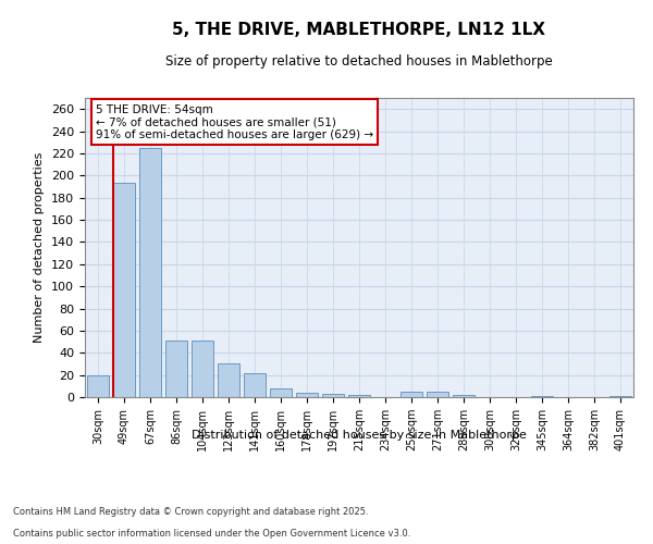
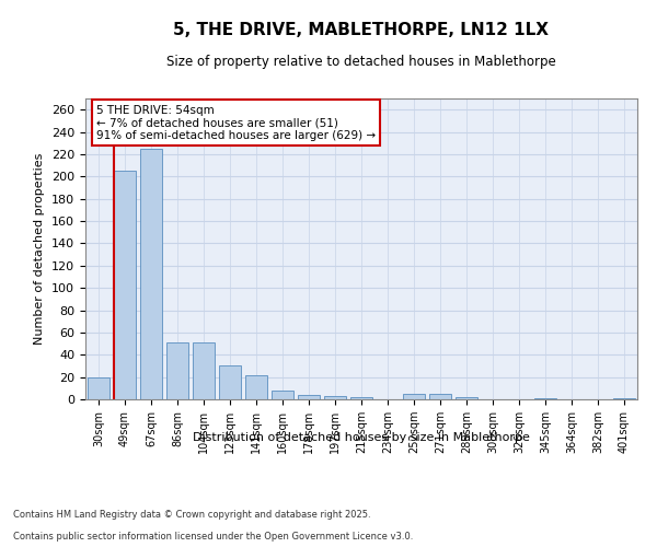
49sqm: 193 -> 205
